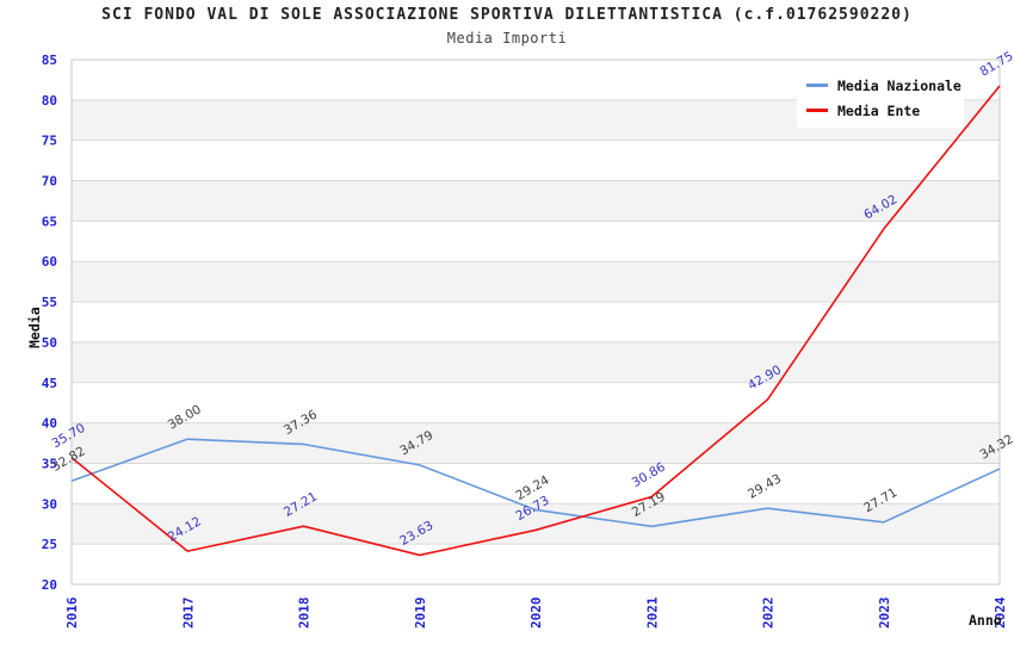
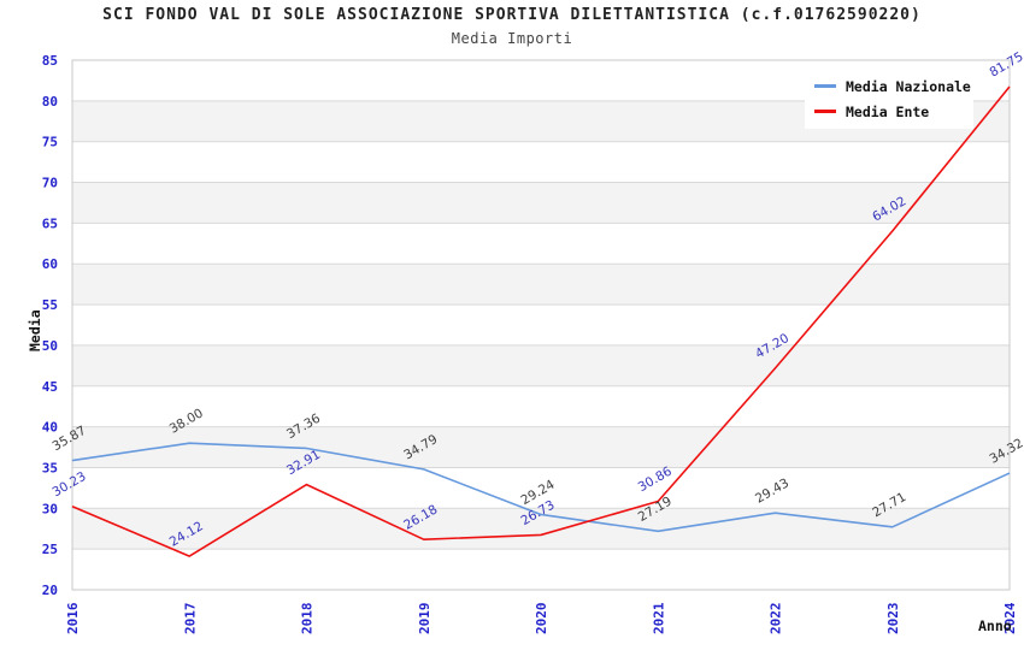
Media Nazionale/2016: 32.82 -> 35.87
Media Ente/2016: 35.70 -> 30.23
Media Ente/2018: 27.21 -> 32.91
Media Ente/2019: 23.63 -> 26.18
Media Ente/2022: 42.90 -> 47.20
